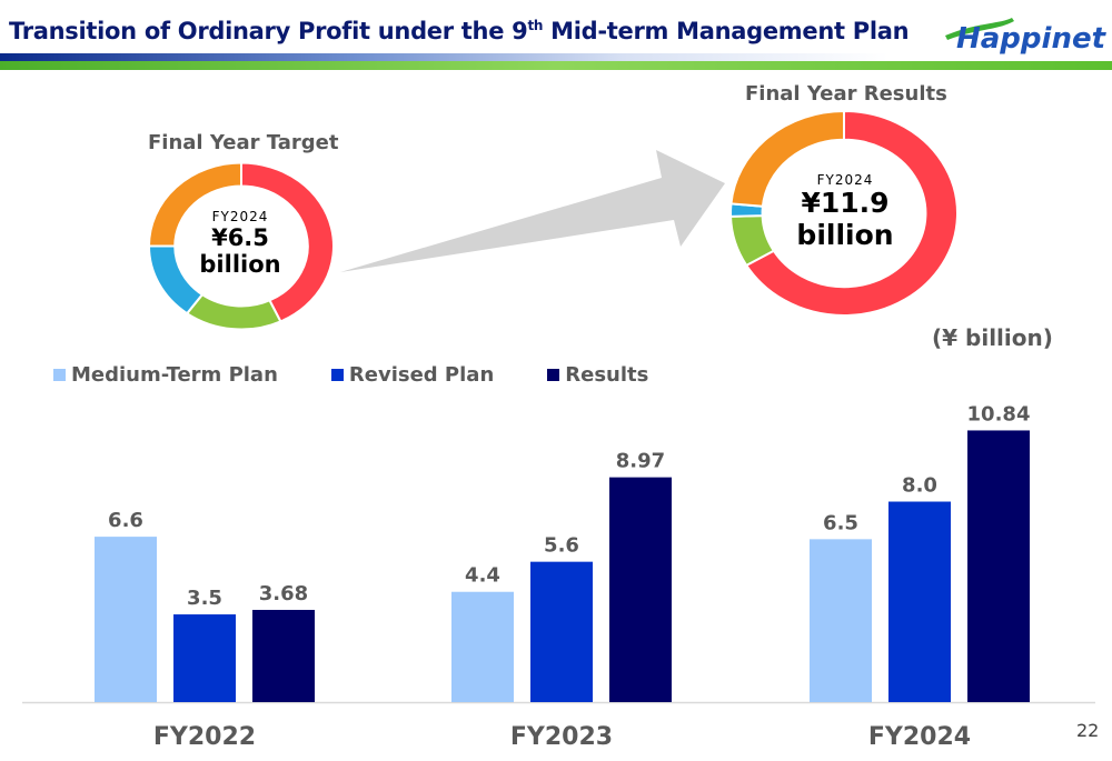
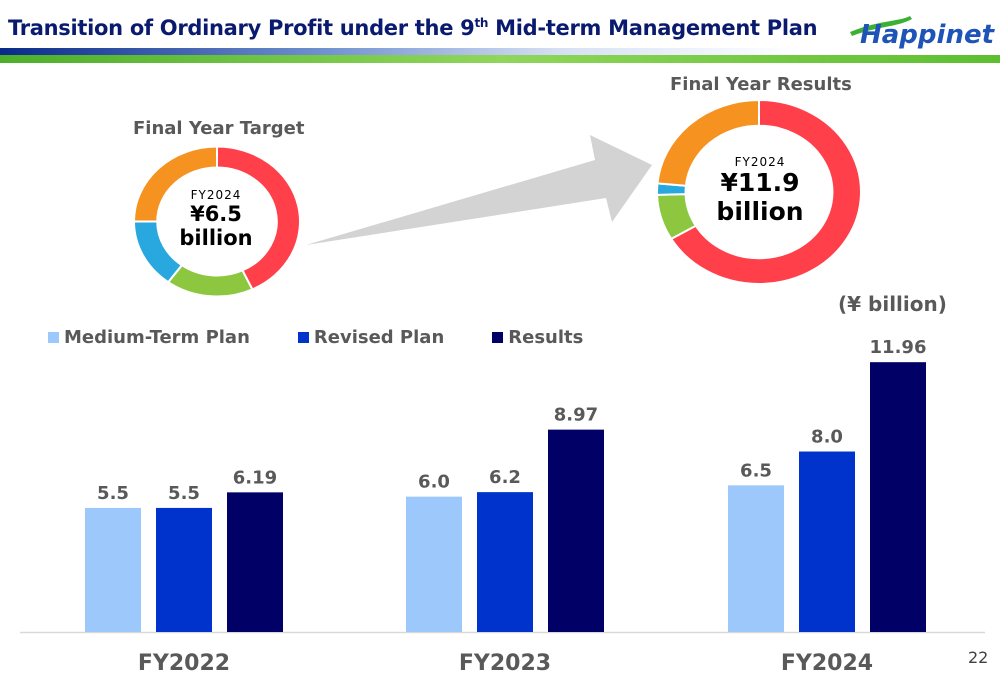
Medium-Term Plan/FY2022: 6.6 -> 5.5
Revised Plan/FY2022: 3.5 -> 5.5
Results/FY2022: 3.68 -> 6.19
Medium-Term Plan/FY2023: 4.4 -> 6.0
Revised Plan/FY2023: 5.6 -> 6.2
Results/FY2024: 10.84 -> 11.96
